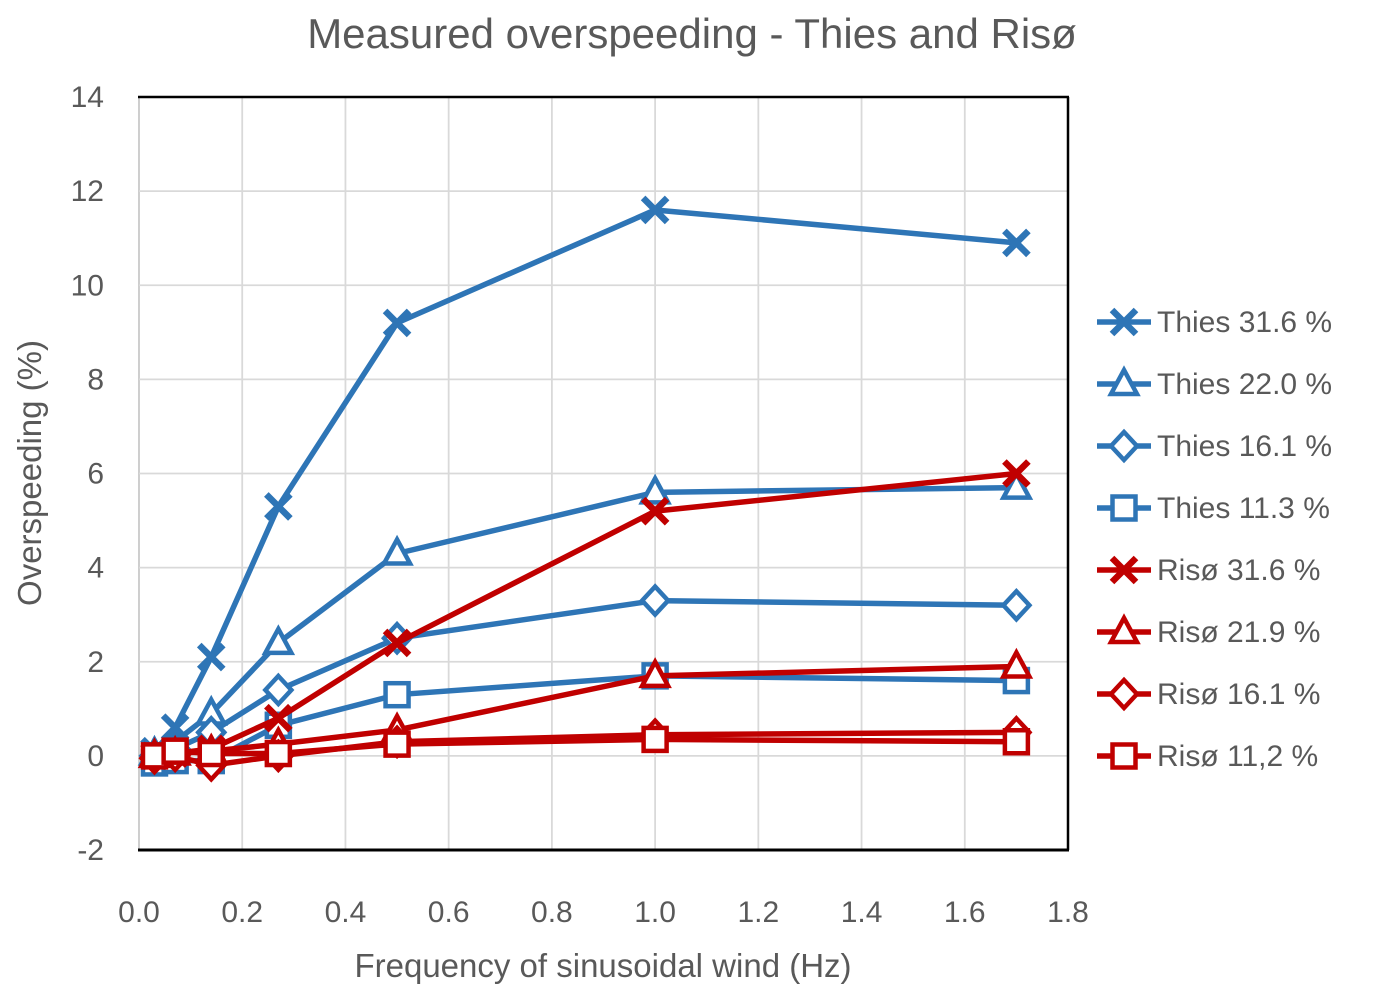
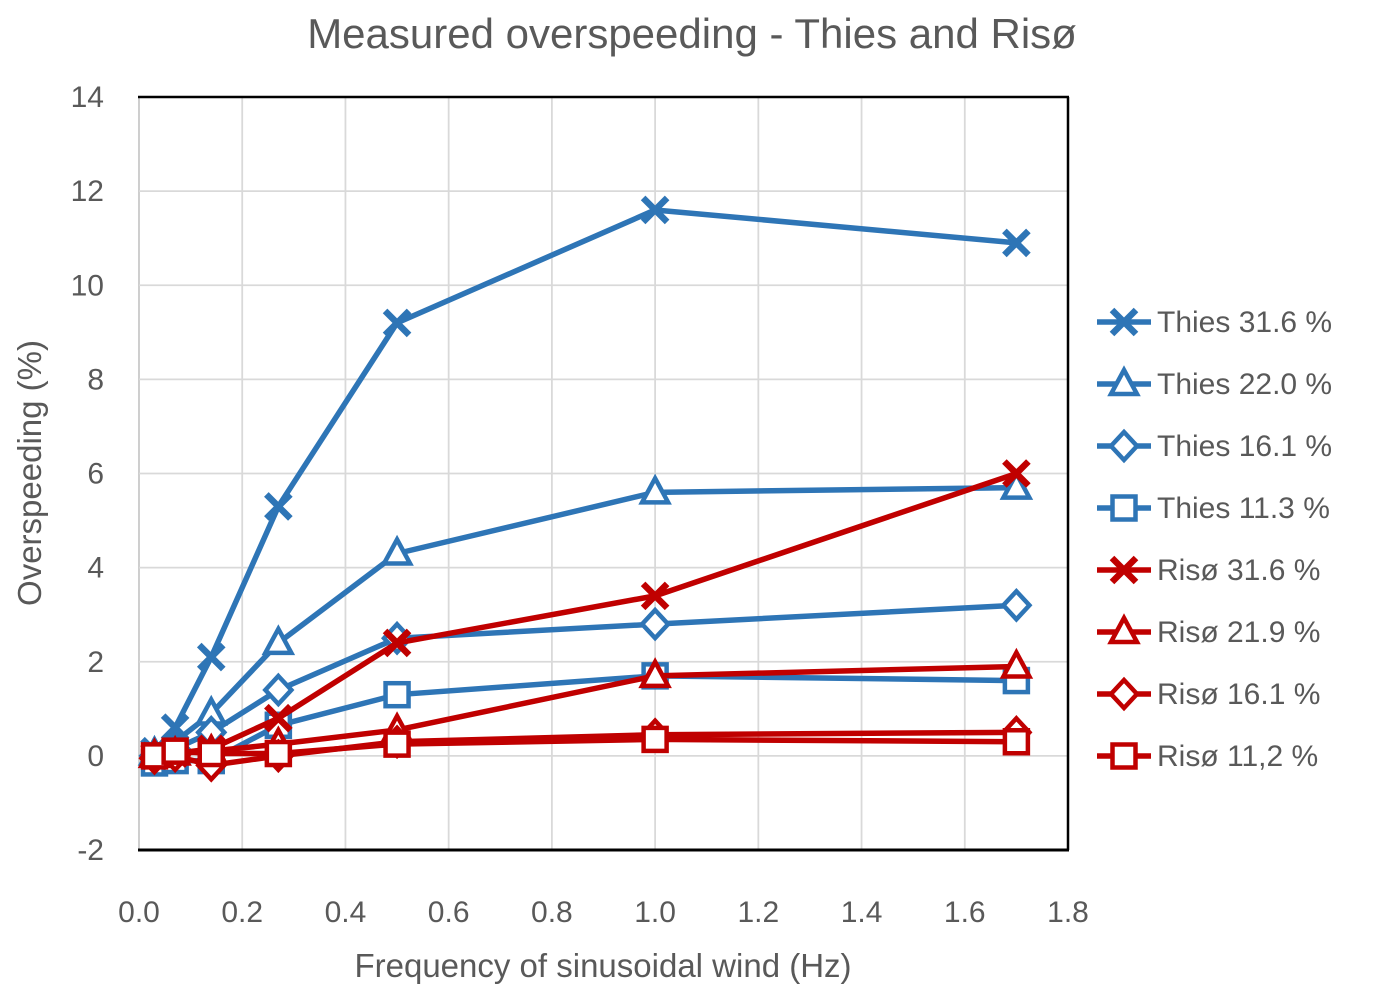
Thies 16.1 %/1.0: 3,3 -> 2,8
Risø 31.6 %/1.0: 5,2 -> 3,4
